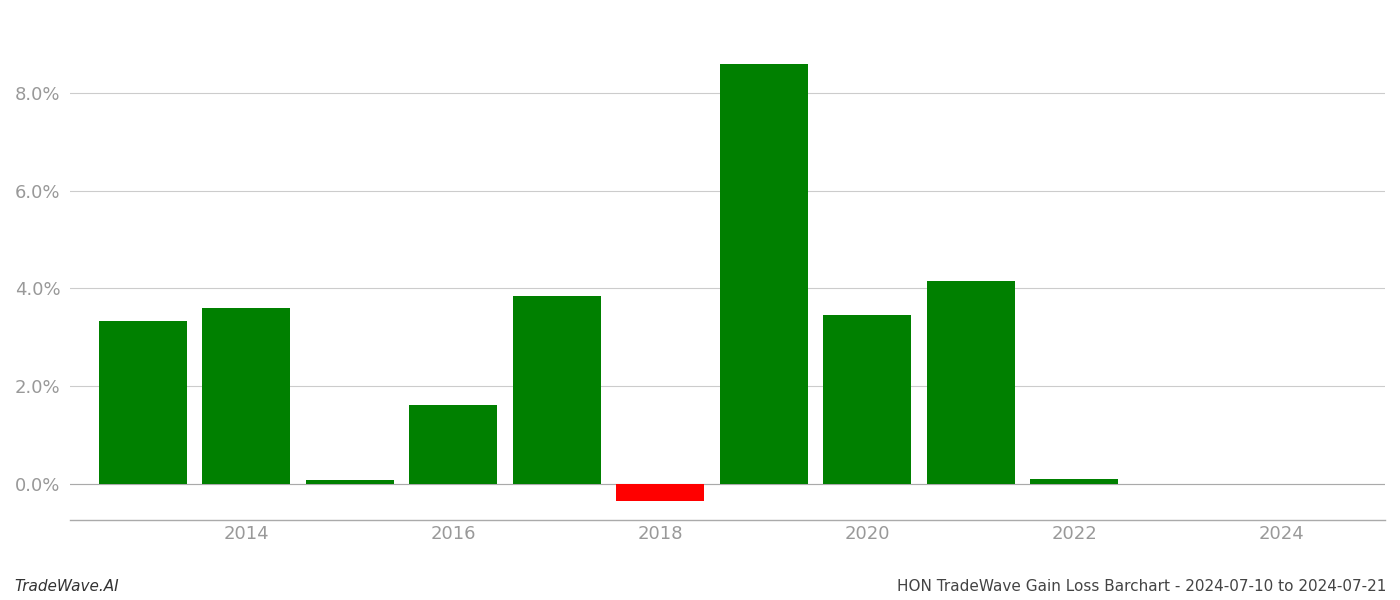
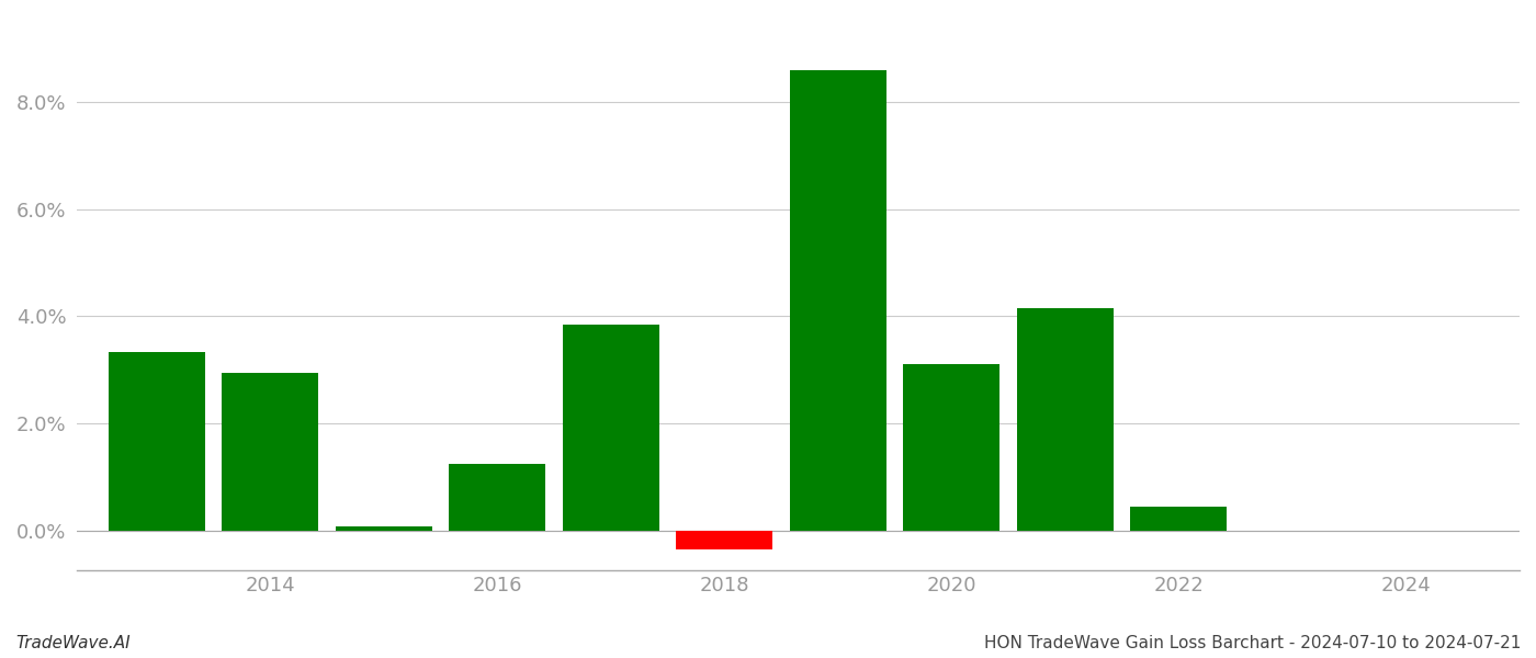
2014: 3.60% -> 2.95%
2016: 1.60% -> 1.25%
2020: 3.45% -> 3.10%
2022: 0.10% -> 0.45%
